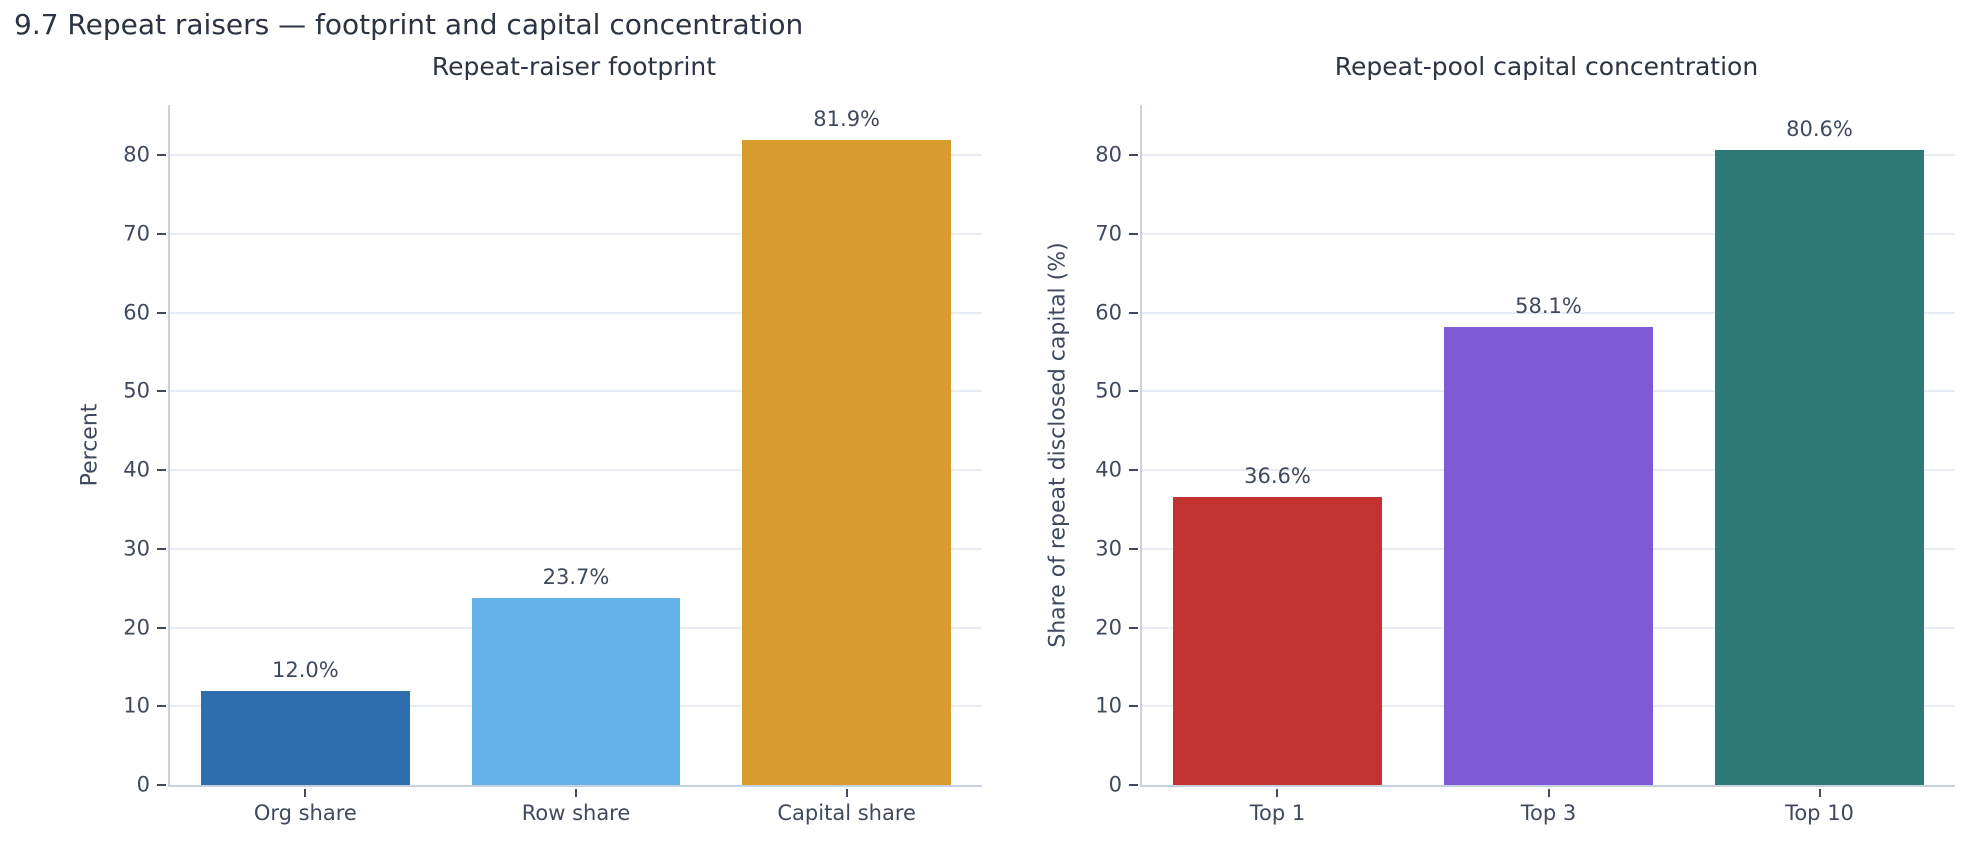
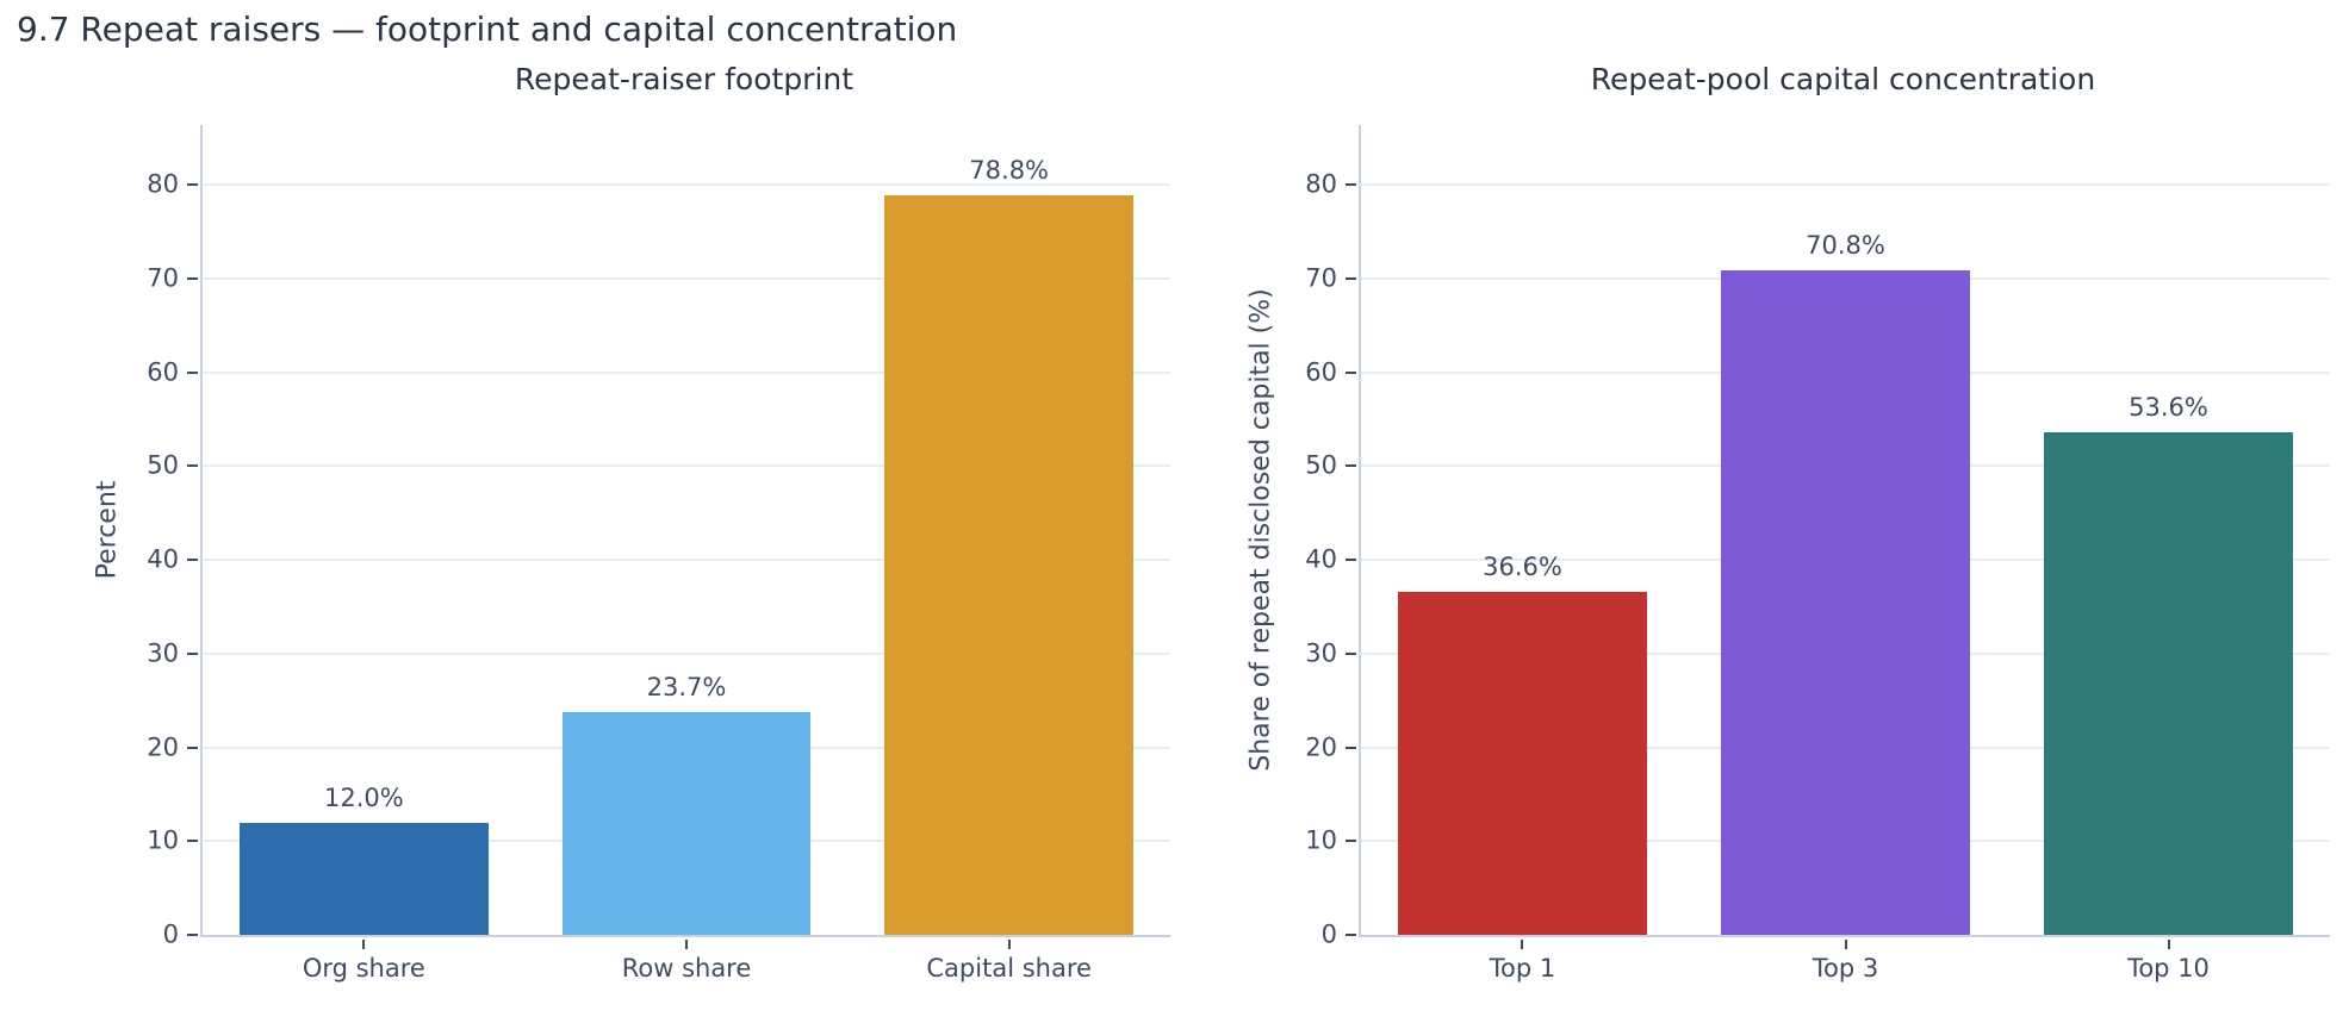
Repeat-raiser footprint/Capital share: 81.9% -> 78.8%
Repeat-pool capital concentration/Top 3: 58.1% -> 70.8%
Repeat-pool capital concentration/Top 10: 80.6% -> 53.6%
